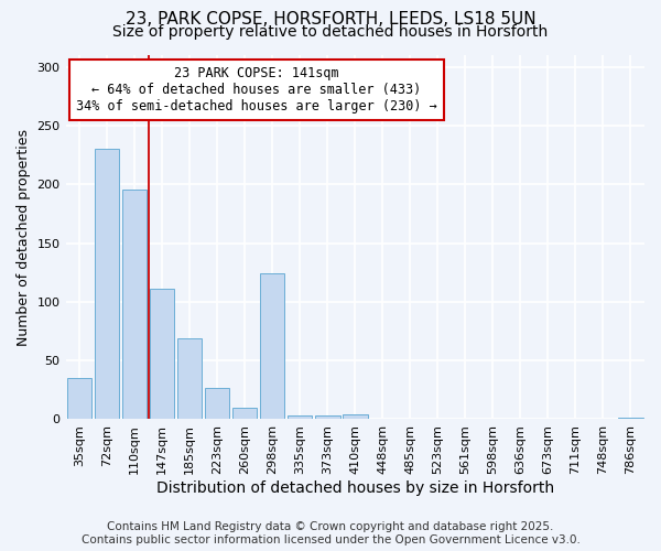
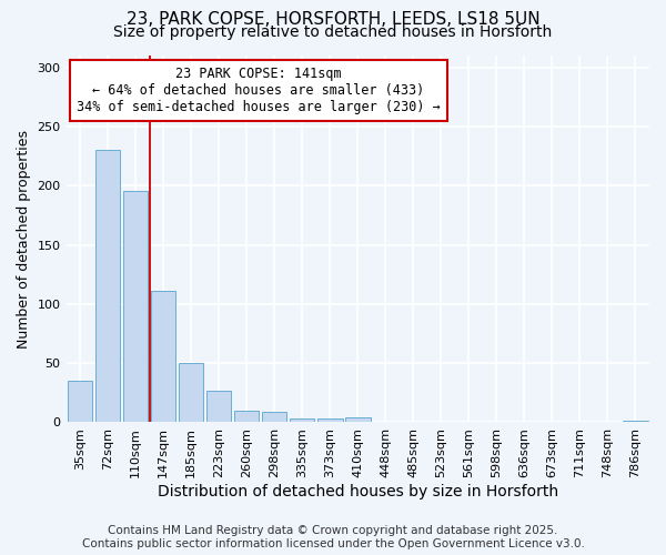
185sqm: 69 -> 50
298sqm: 124 -> 9
